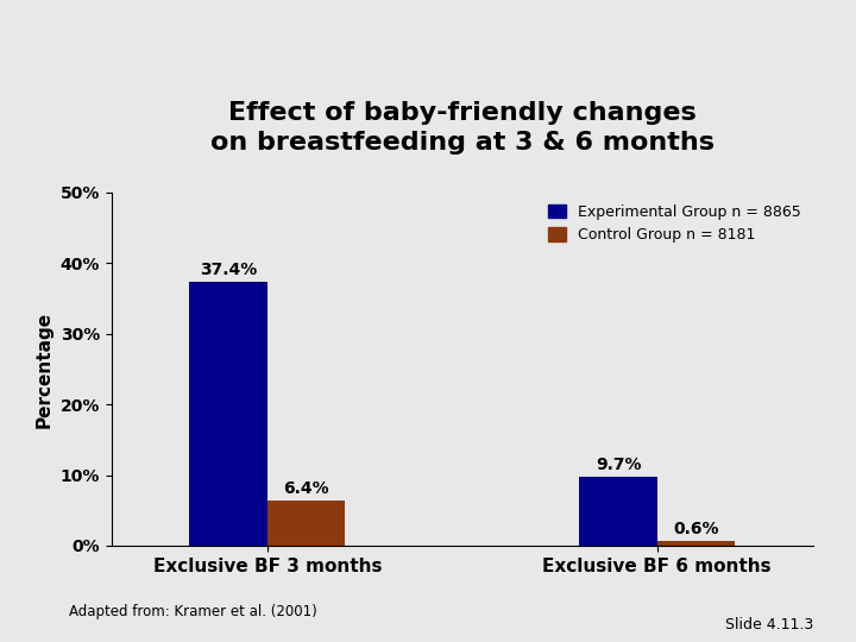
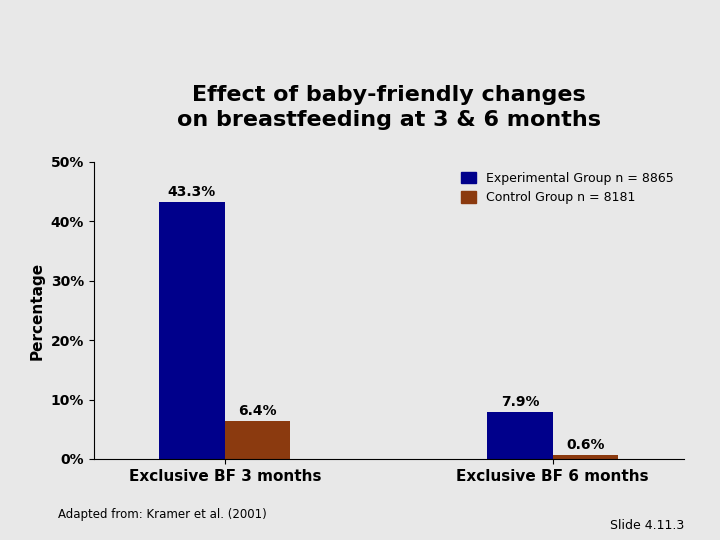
Experimental Group n = 8865/Exclusive BF 3 months: 37.4% -> 43.3%
Experimental Group n = 8865/Exclusive BF 6 months: 9.7% -> 7.9%
